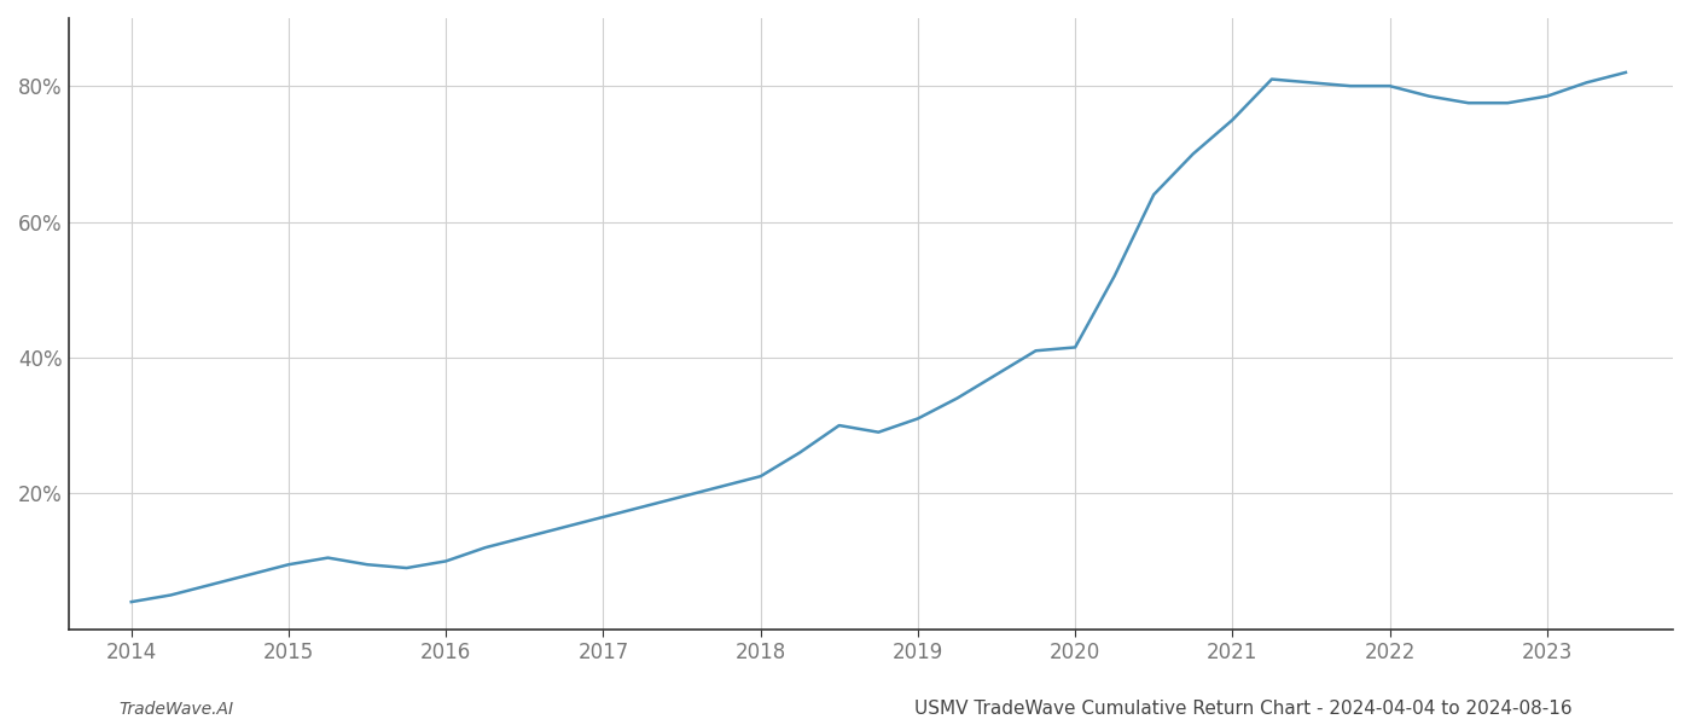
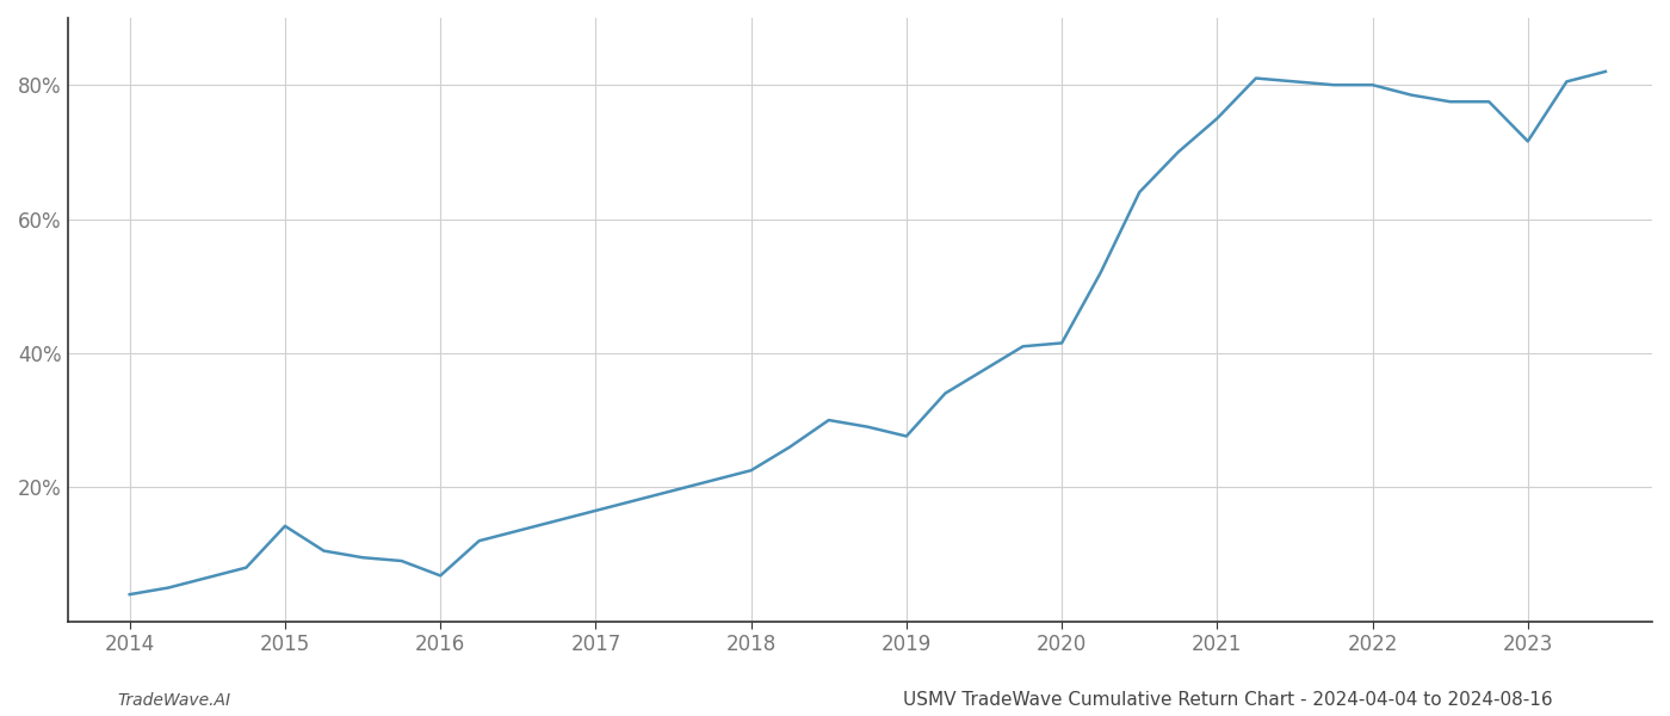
2015: 9.5% -> 14.2%
2016: 10.0% -> 6.8%
2019: 31.0% -> 27.6%
2023: 78.5% -> 71.6%
